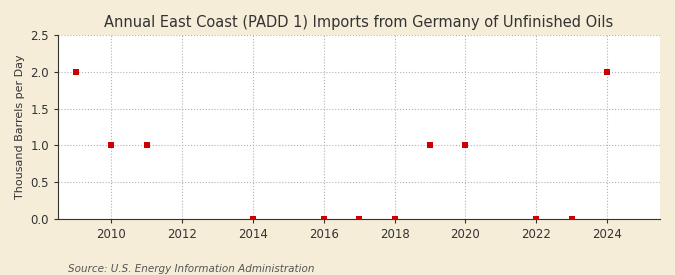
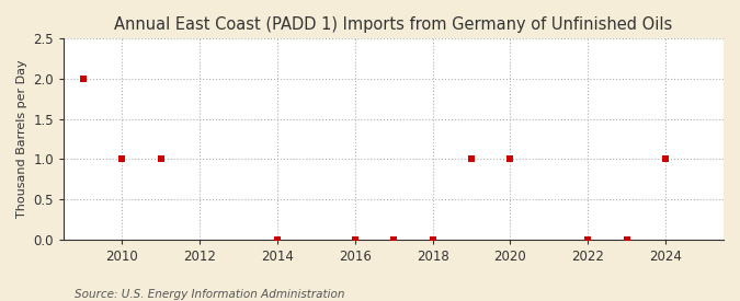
2024: 2 -> 1
